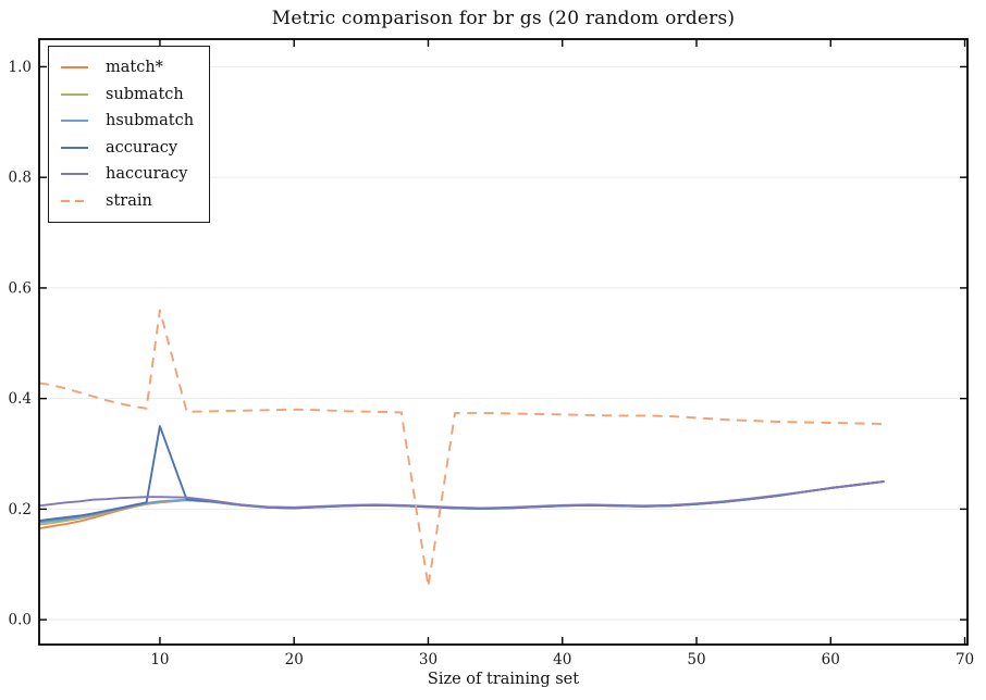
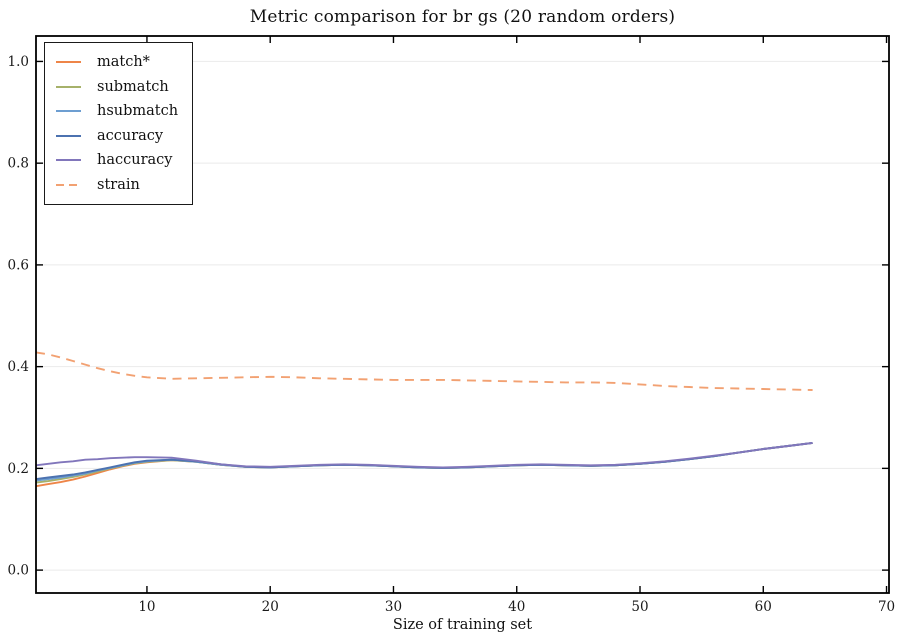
accuracy/10: 0.35 -> 0.21
strain/10: 0.56 -> 0.38
strain/30: 0.06 -> 0.37
